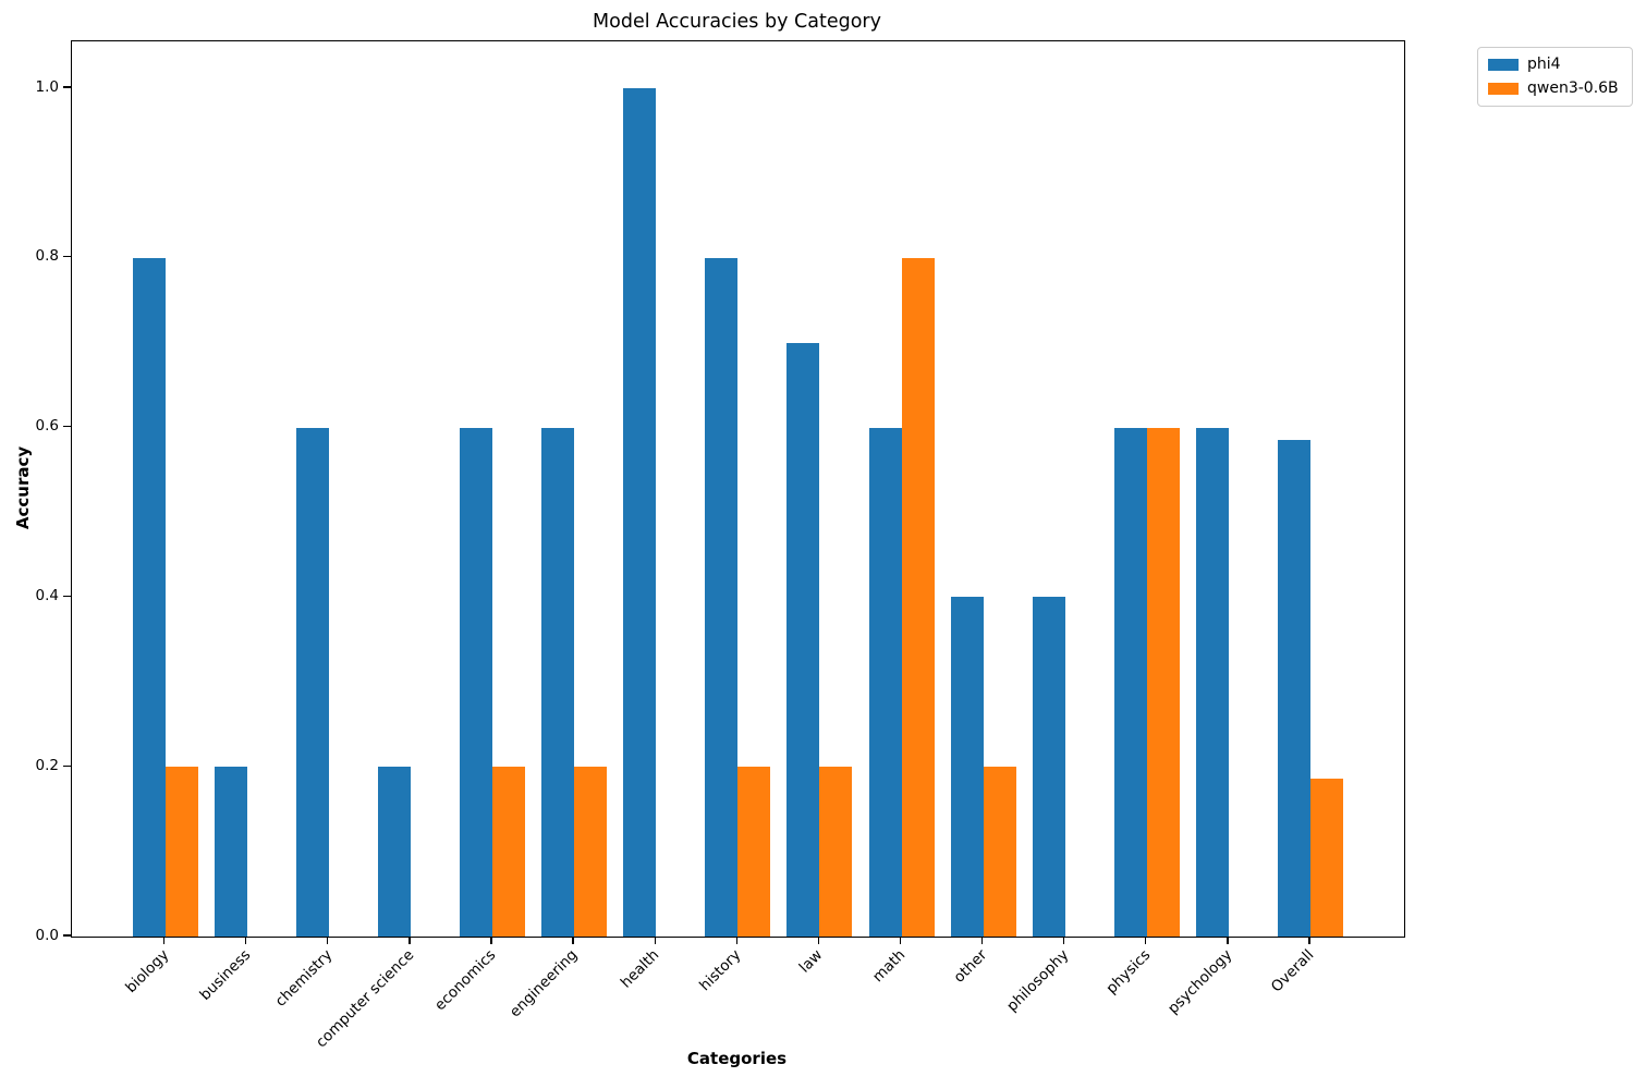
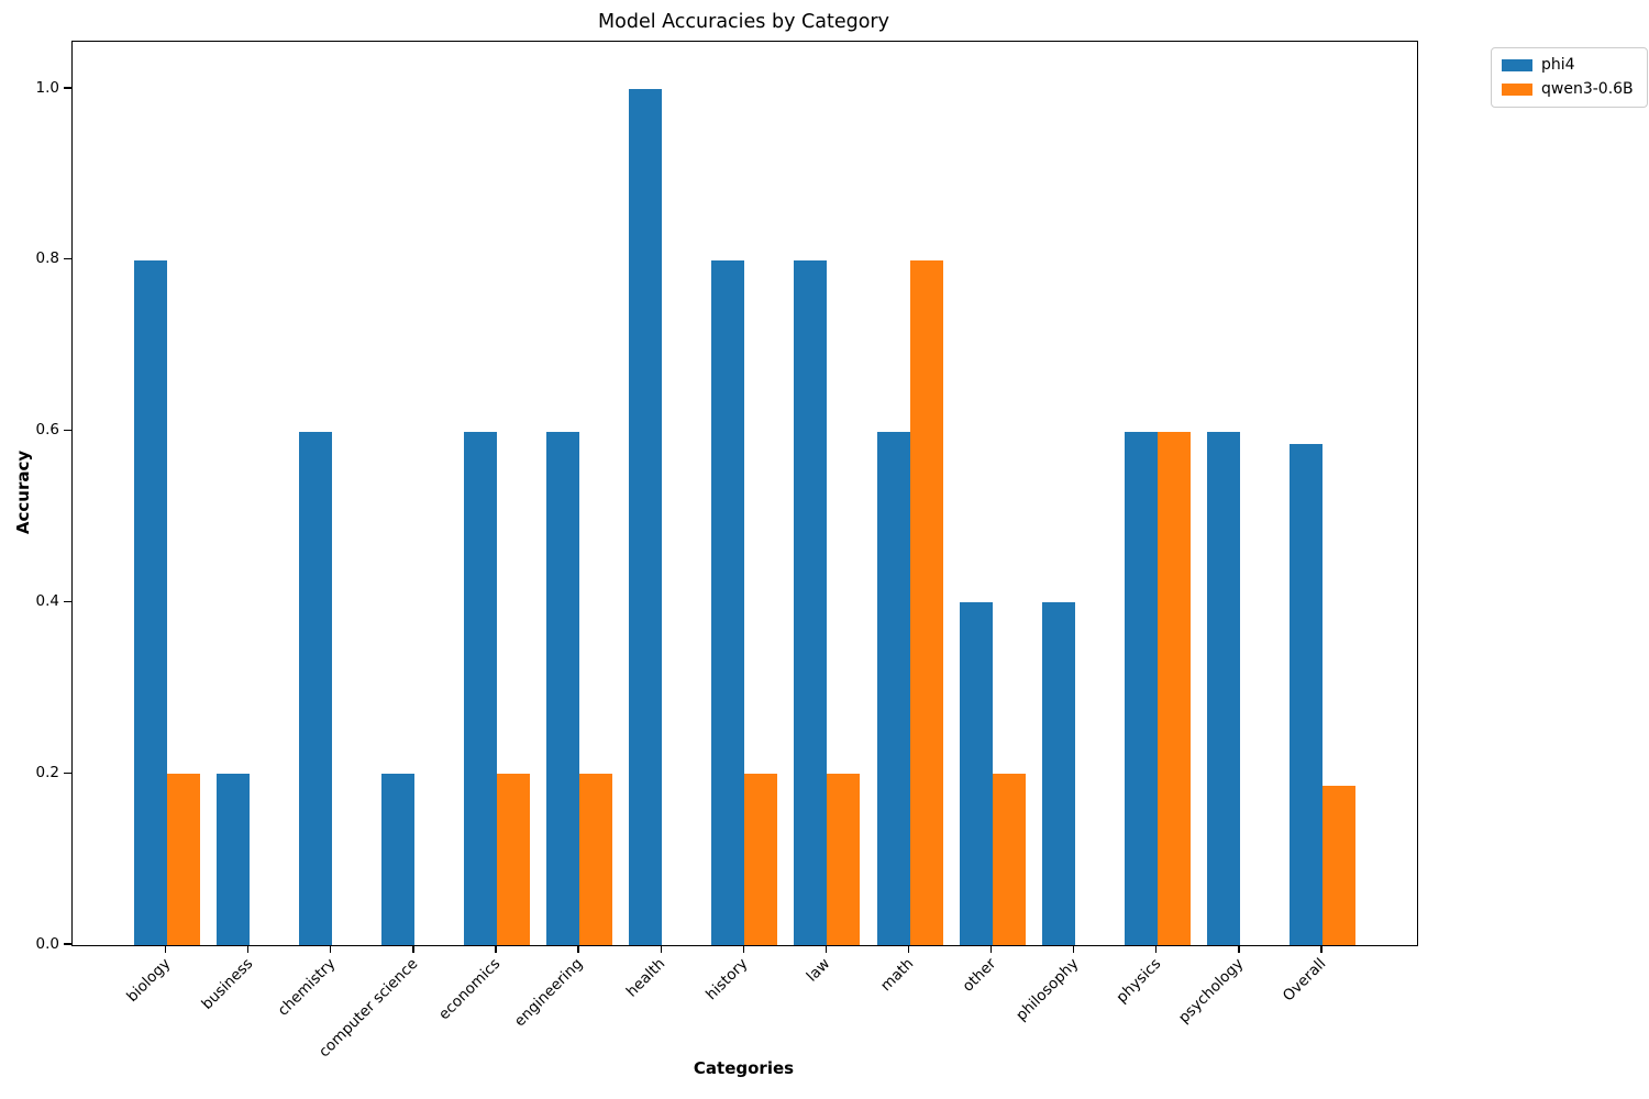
phi4/law: 0.70 -> 0.80
